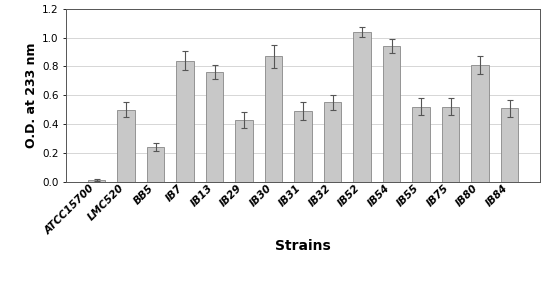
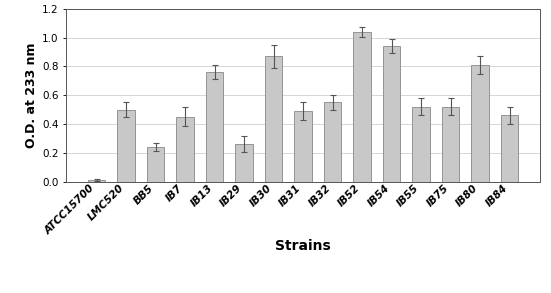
IB7: 0.84 -> 0.45
IB29: 0.43 -> 0.26
IB84: 0.51 -> 0.46
